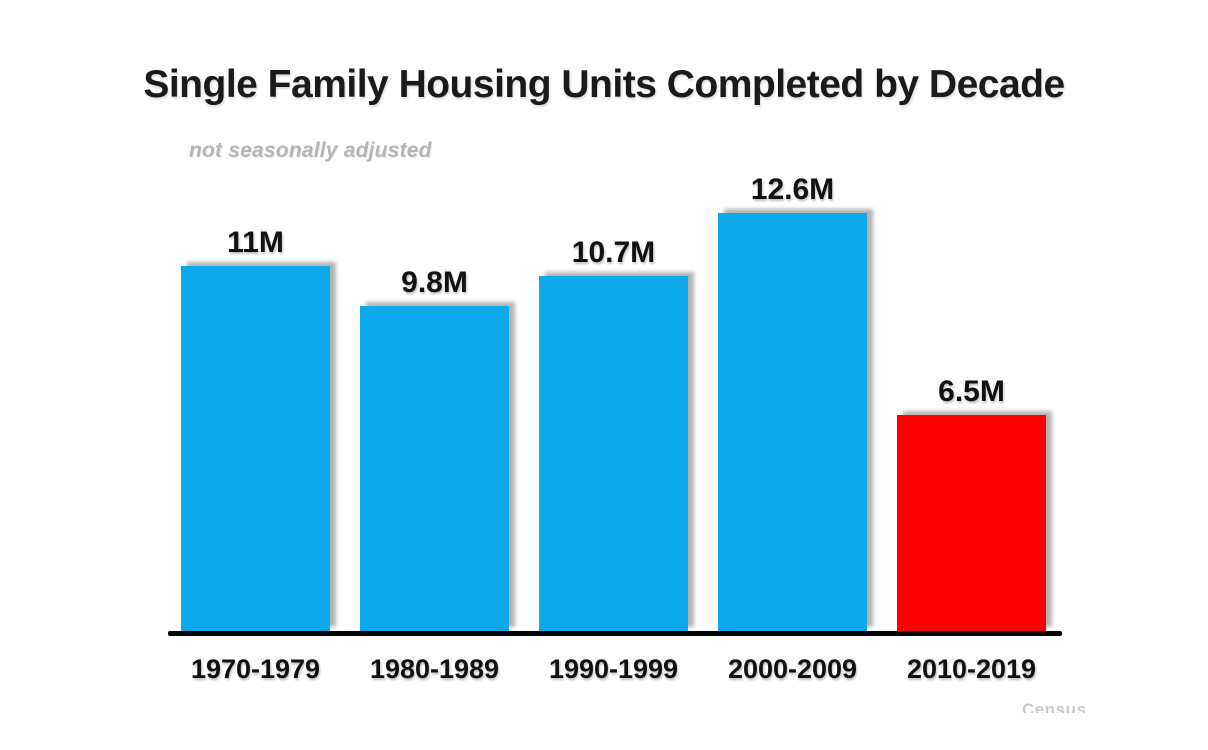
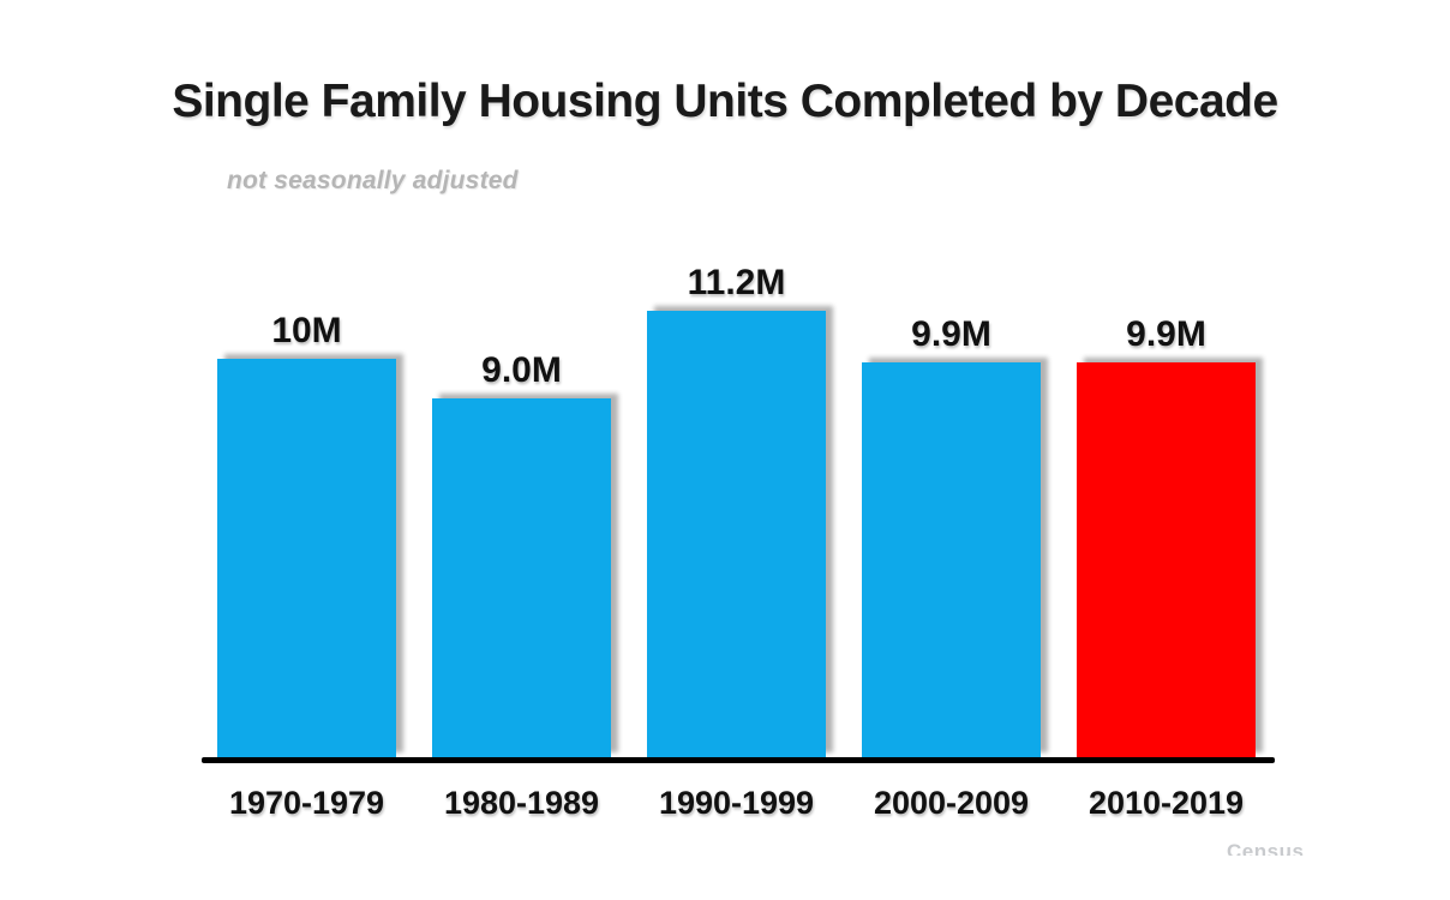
1970-1979: 11M -> 10M
1980-1989: 9.8M -> 9.0M
1990-1999: 10.7M -> 11.2M
2000-2009: 12.6M -> 9.9M
2010-2019: 6.5M -> 9.9M
